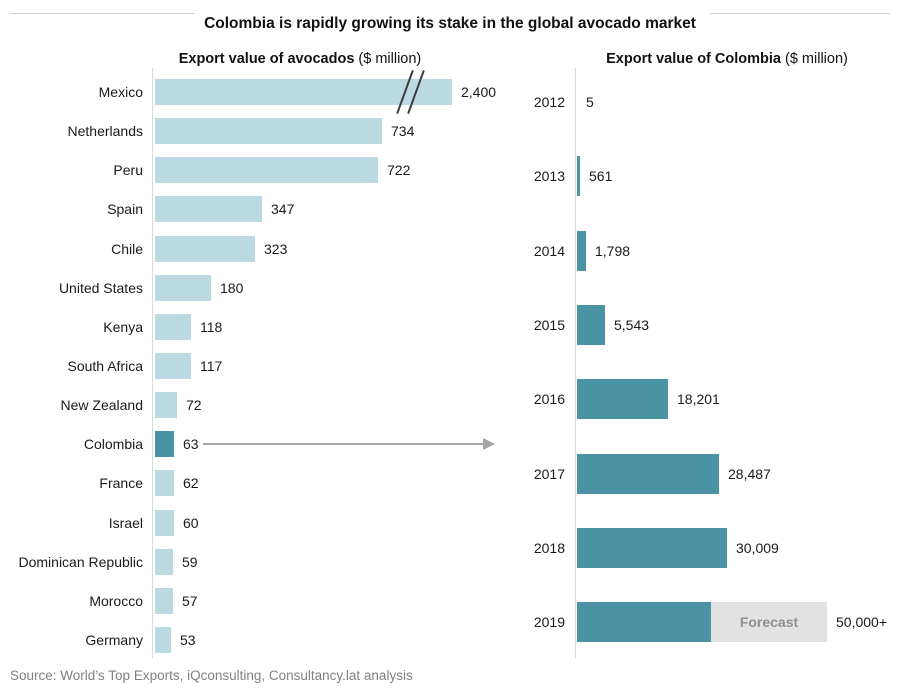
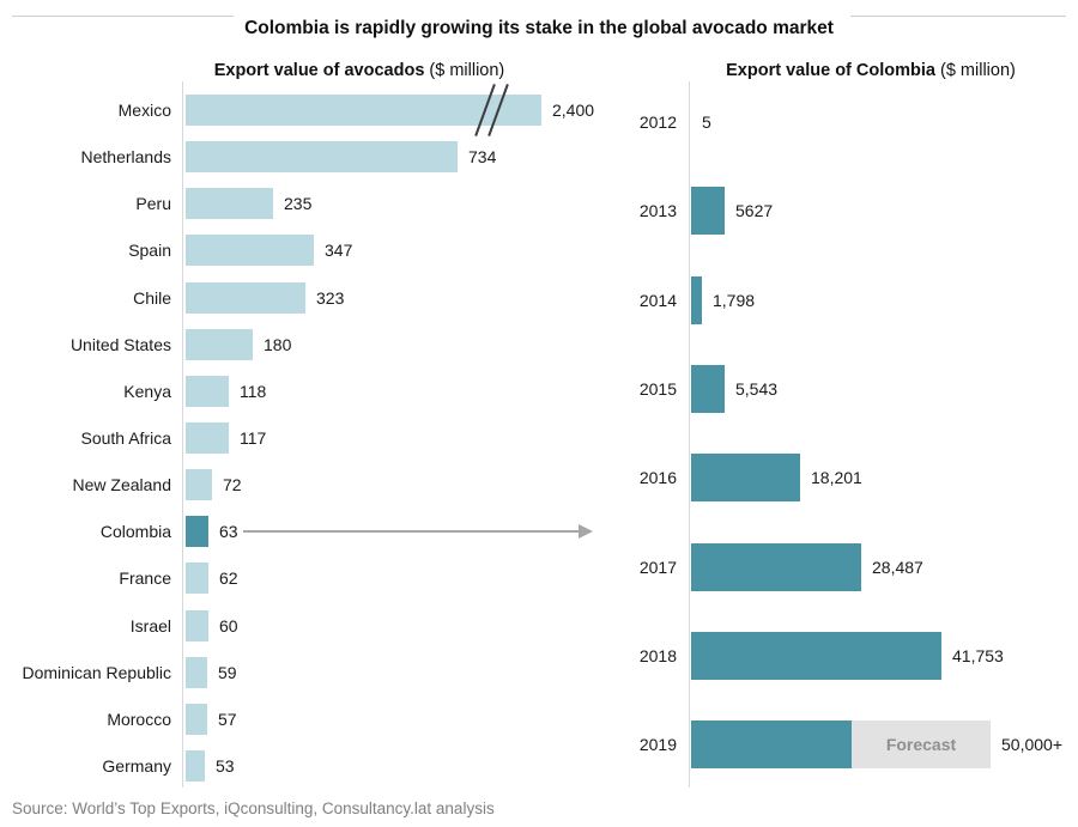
Export value of avocados/Peru: 722 -> 235
Export value of Colombia/2013: 561 -> 5627
Export value of Colombia/2018: 30,009 -> 41,753
